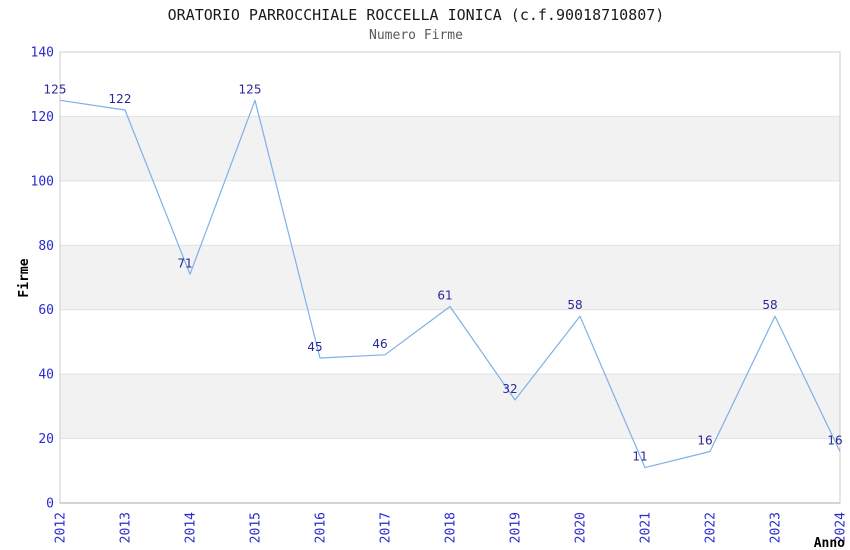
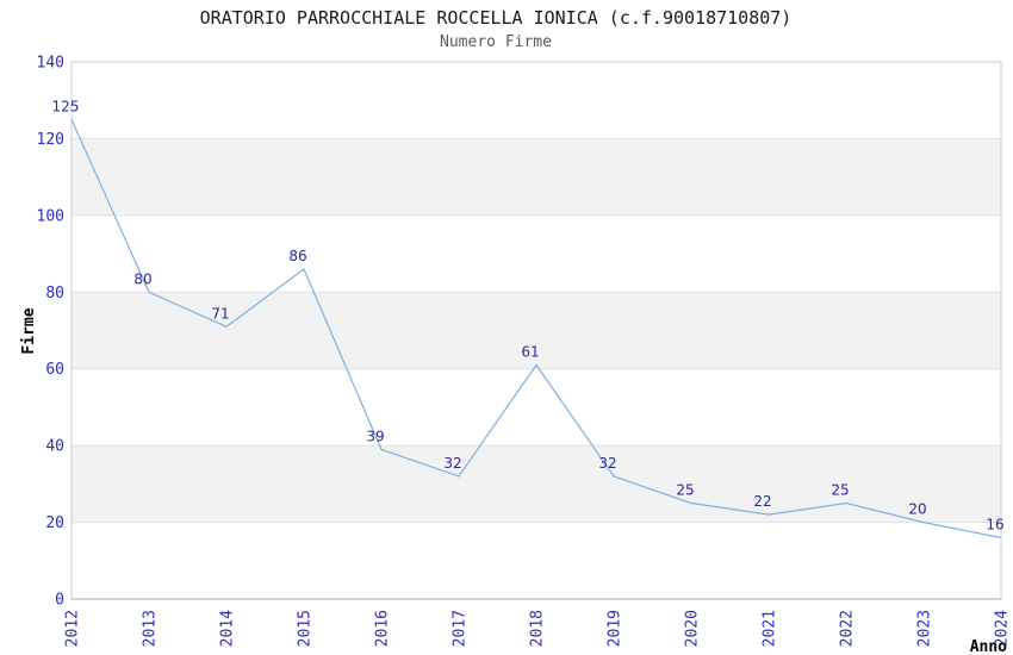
2013: 122 -> 80
2015: 125 -> 86
2016: 45 -> 39
2017: 46 -> 32
2020: 58 -> 25
2021: 11 -> 22
2022: 16 -> 25
2023: 58 -> 20
